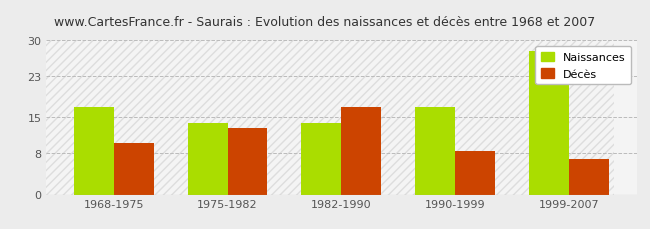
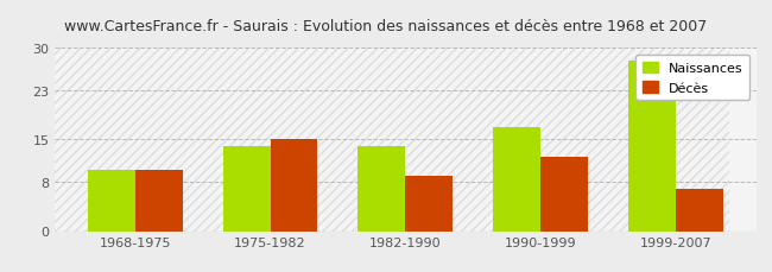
Naissances/1968-1975: 17 -> 10
Décès/1975-1982: 13.0 -> 15.0
Décès/1982-1990: 17.0 -> 9.0
Décès/1990-1999: 8.5 -> 12.2
